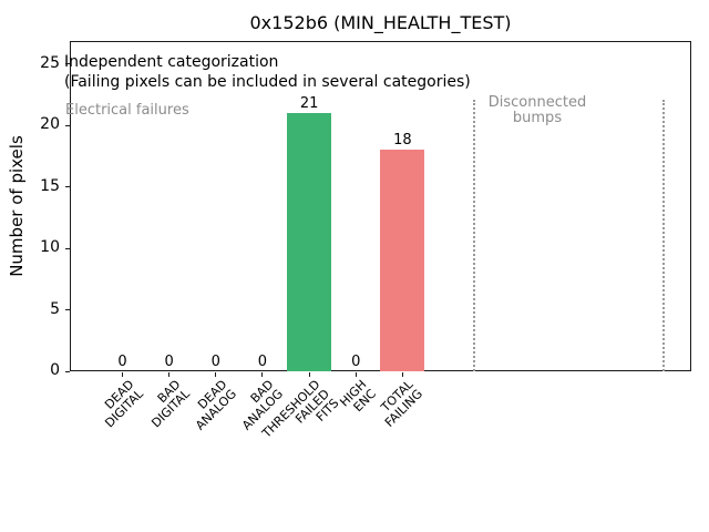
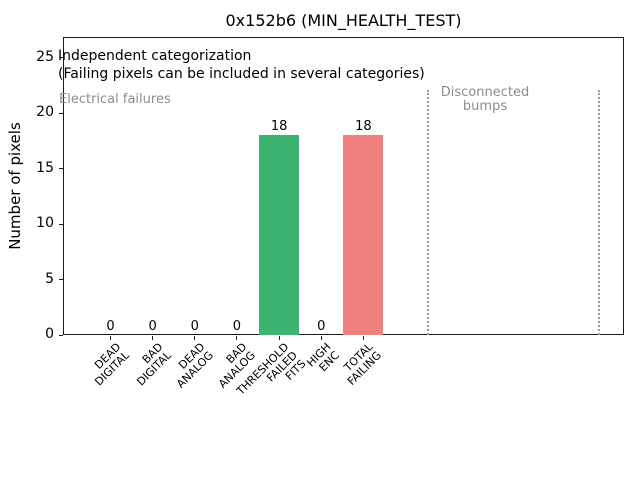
THRESHOLD FAILED FITS: 21 -> 18
